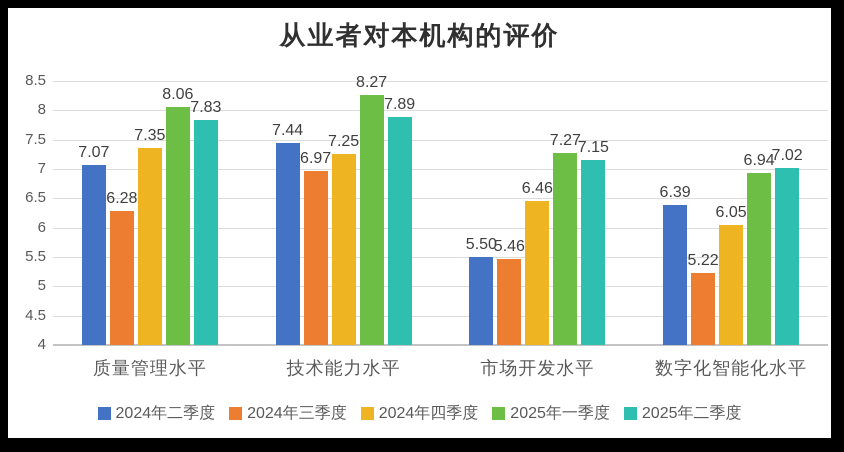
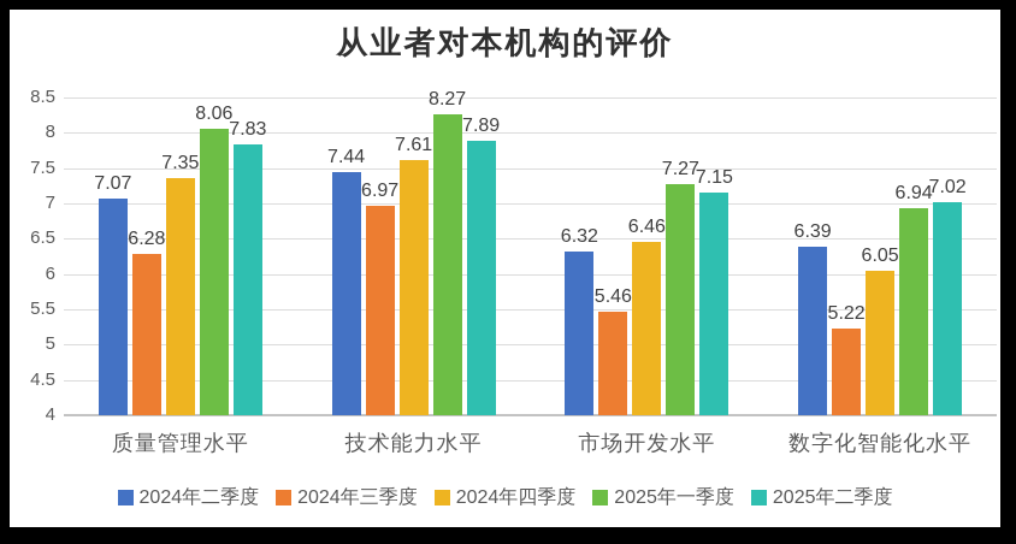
2024年四季度/技术能力水平: 7.25 -> 7.61
2024年二季度/市场开发水平: 5.50 -> 6.32
